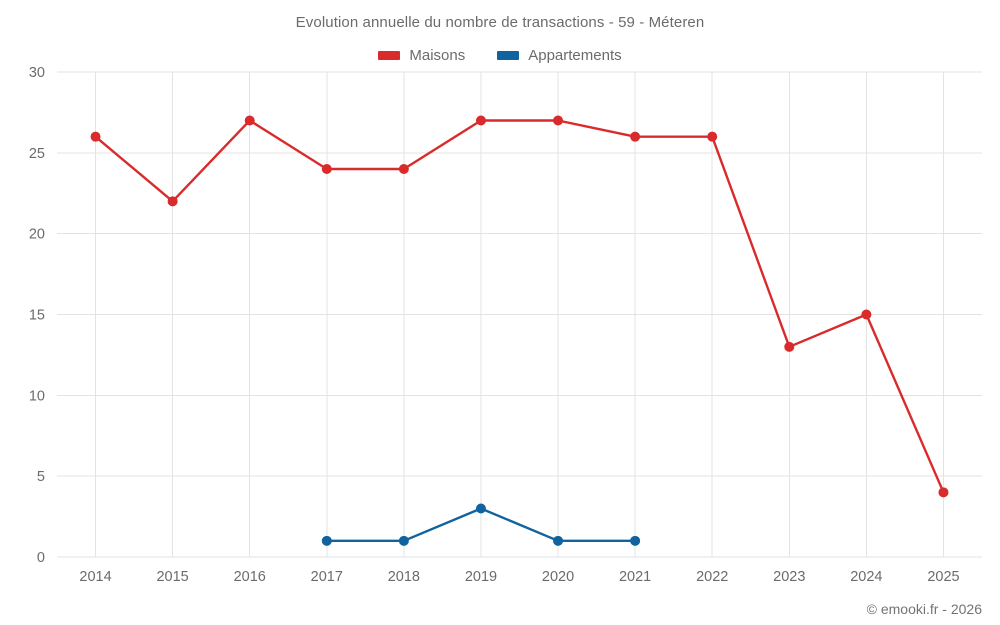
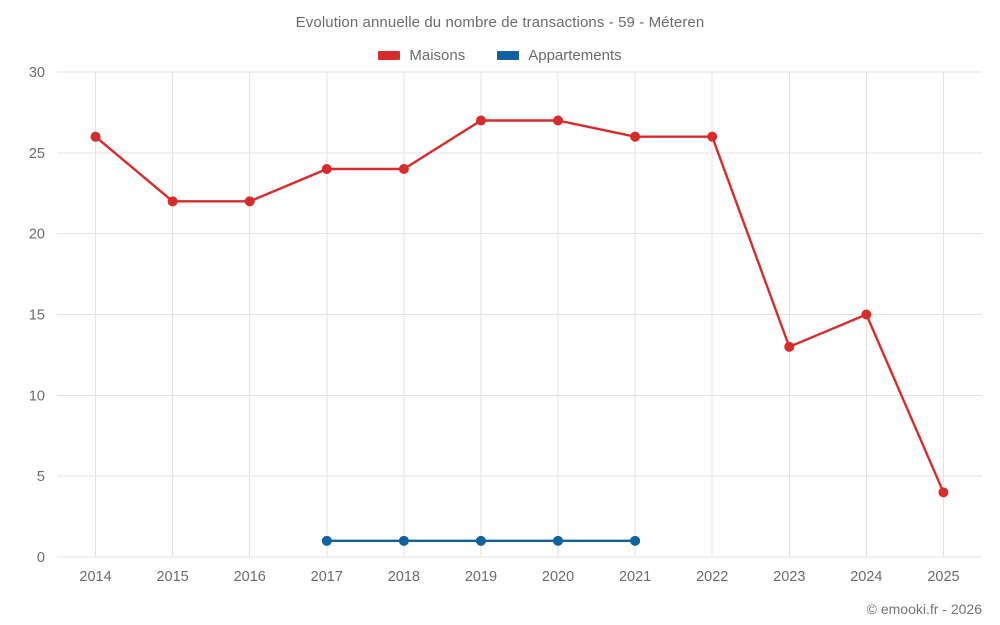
Maisons/2016: 27 -> 22
Appartements/2019: 3 -> 1
